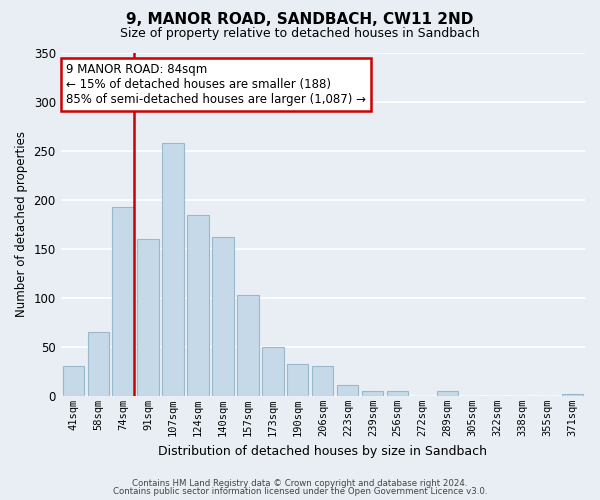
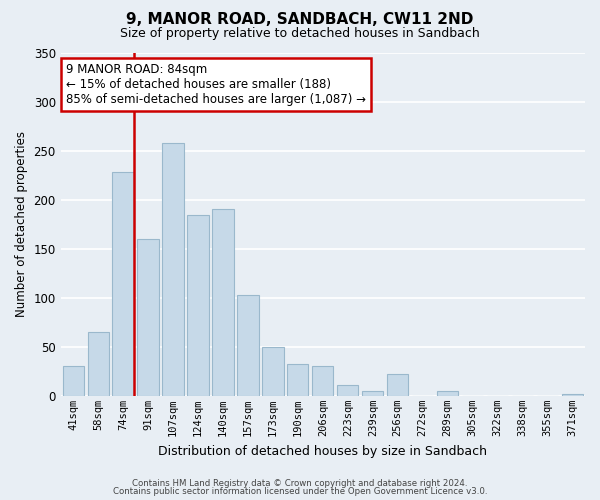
74sqm: 193 -> 228
140sqm: 162 -> 190
256sqm: 5 -> 22
